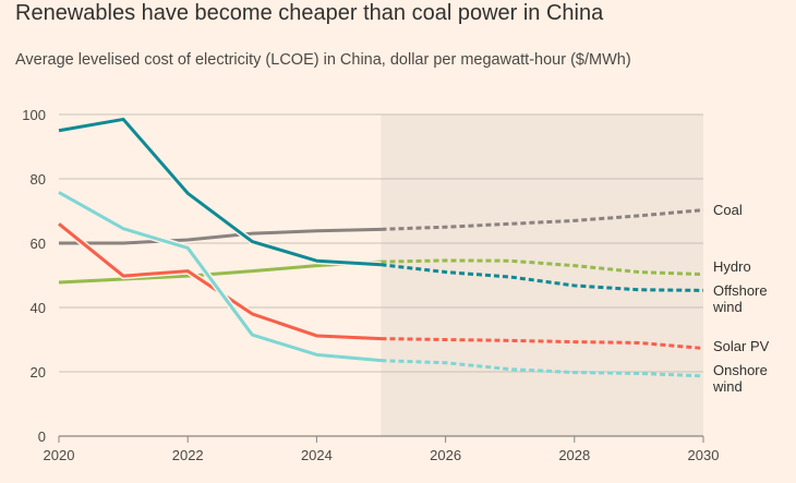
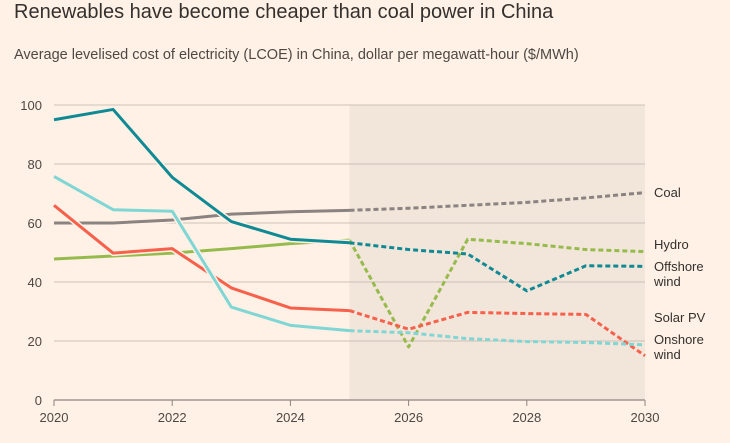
Onshore wind/2022: 58 -> 64
Hydro/2026: 55 -> 18
Solar PV/2026: 30 -> 24
Offshore wind/2028: 47 -> 37
Solar PV/2030: 27 -> 15
